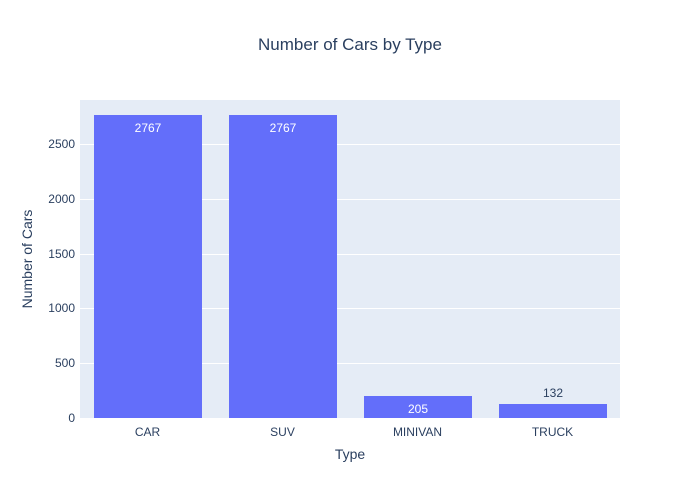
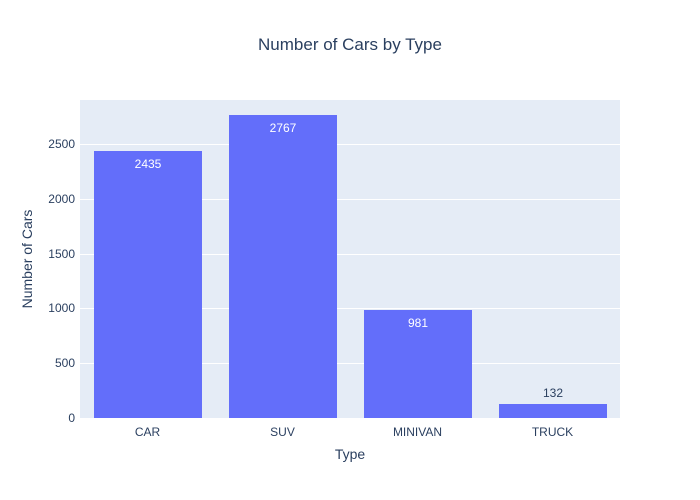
CAR: 2767 -> 2435
MINIVAN: 205 -> 981
